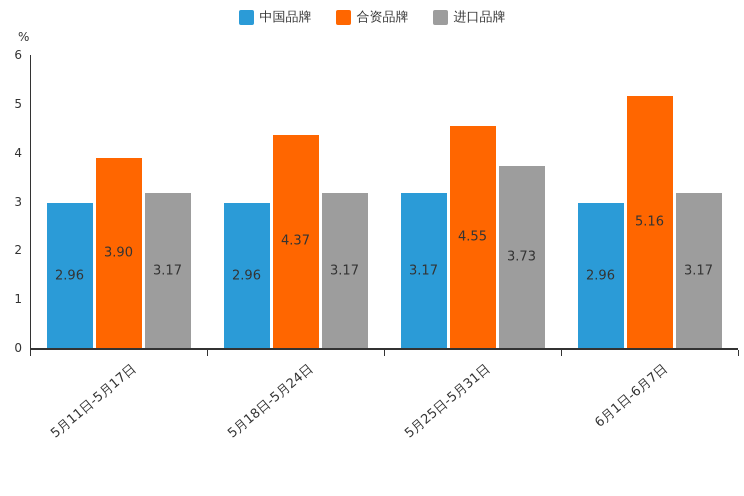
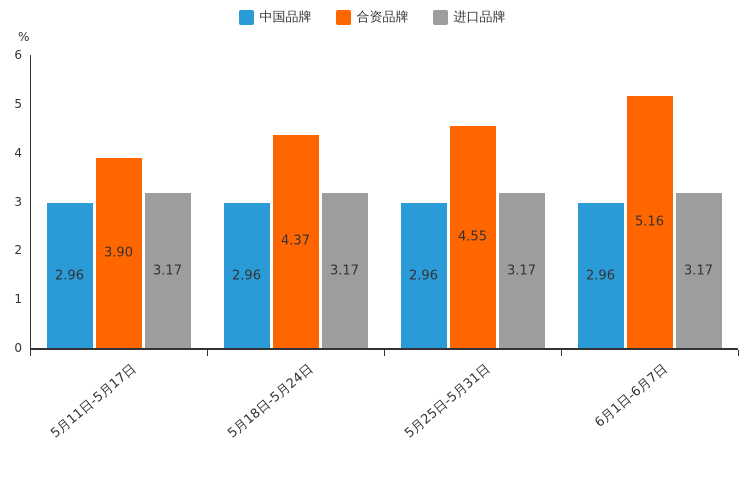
中国品牌/5月25日-5月31日: 3.17 -> 2.96
进口品牌/5月25日-5月31日: 3.73 -> 3.17
